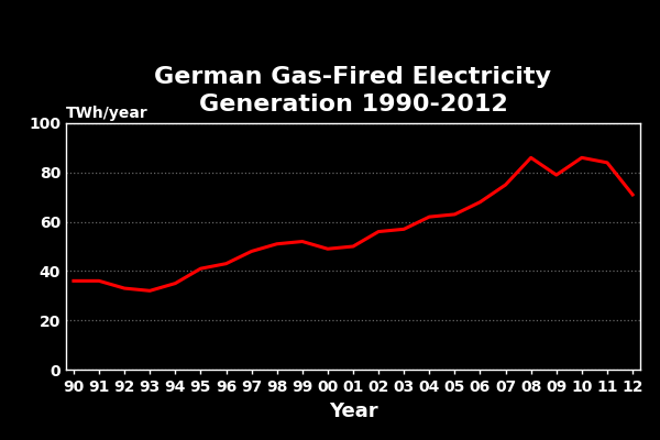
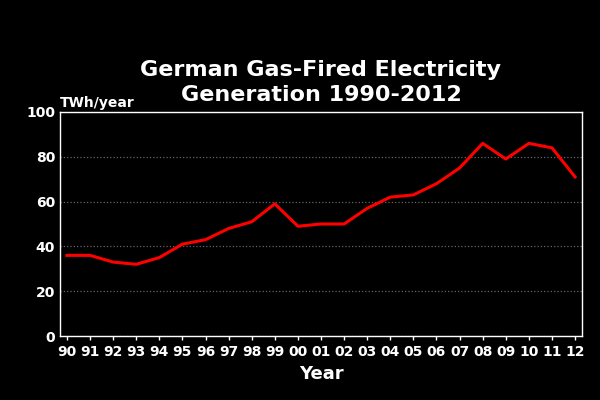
99: 52 -> 59
02: 56 -> 50
